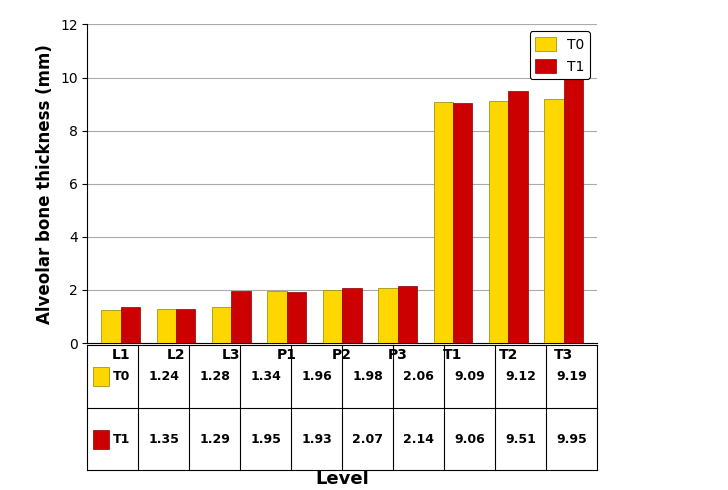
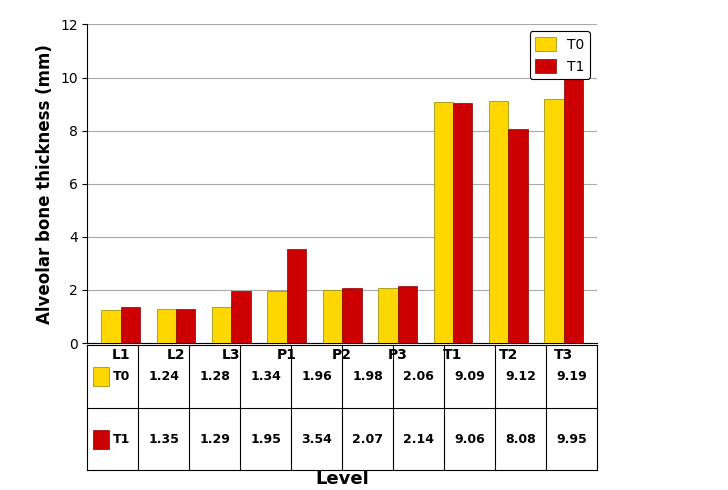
T1/P1: 1.93 -> 3.54
T1/T2: 9.51 -> 8.08
